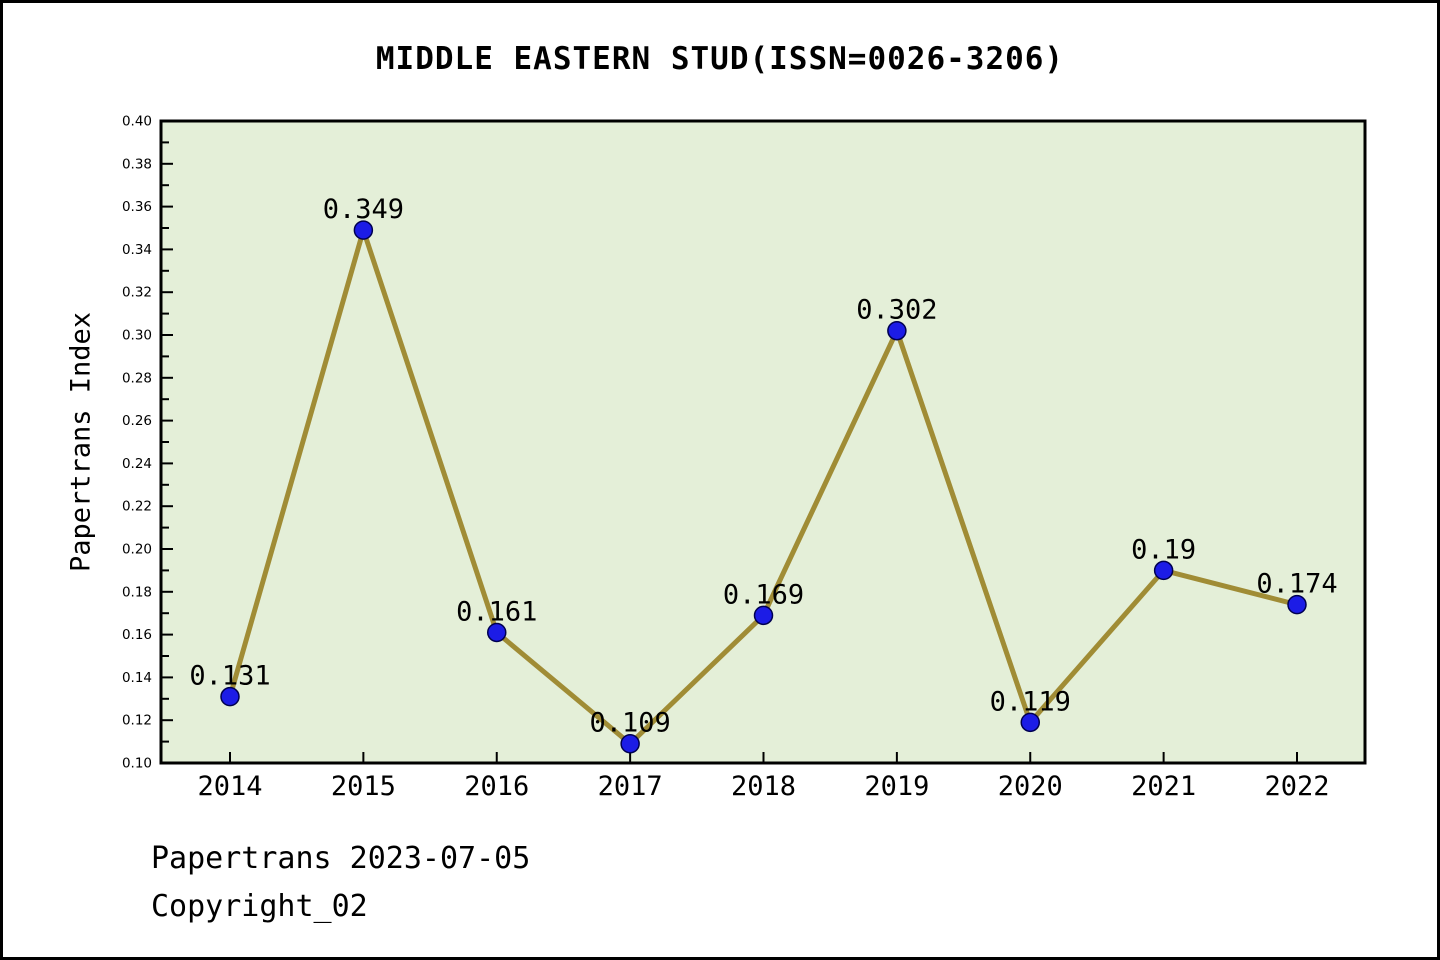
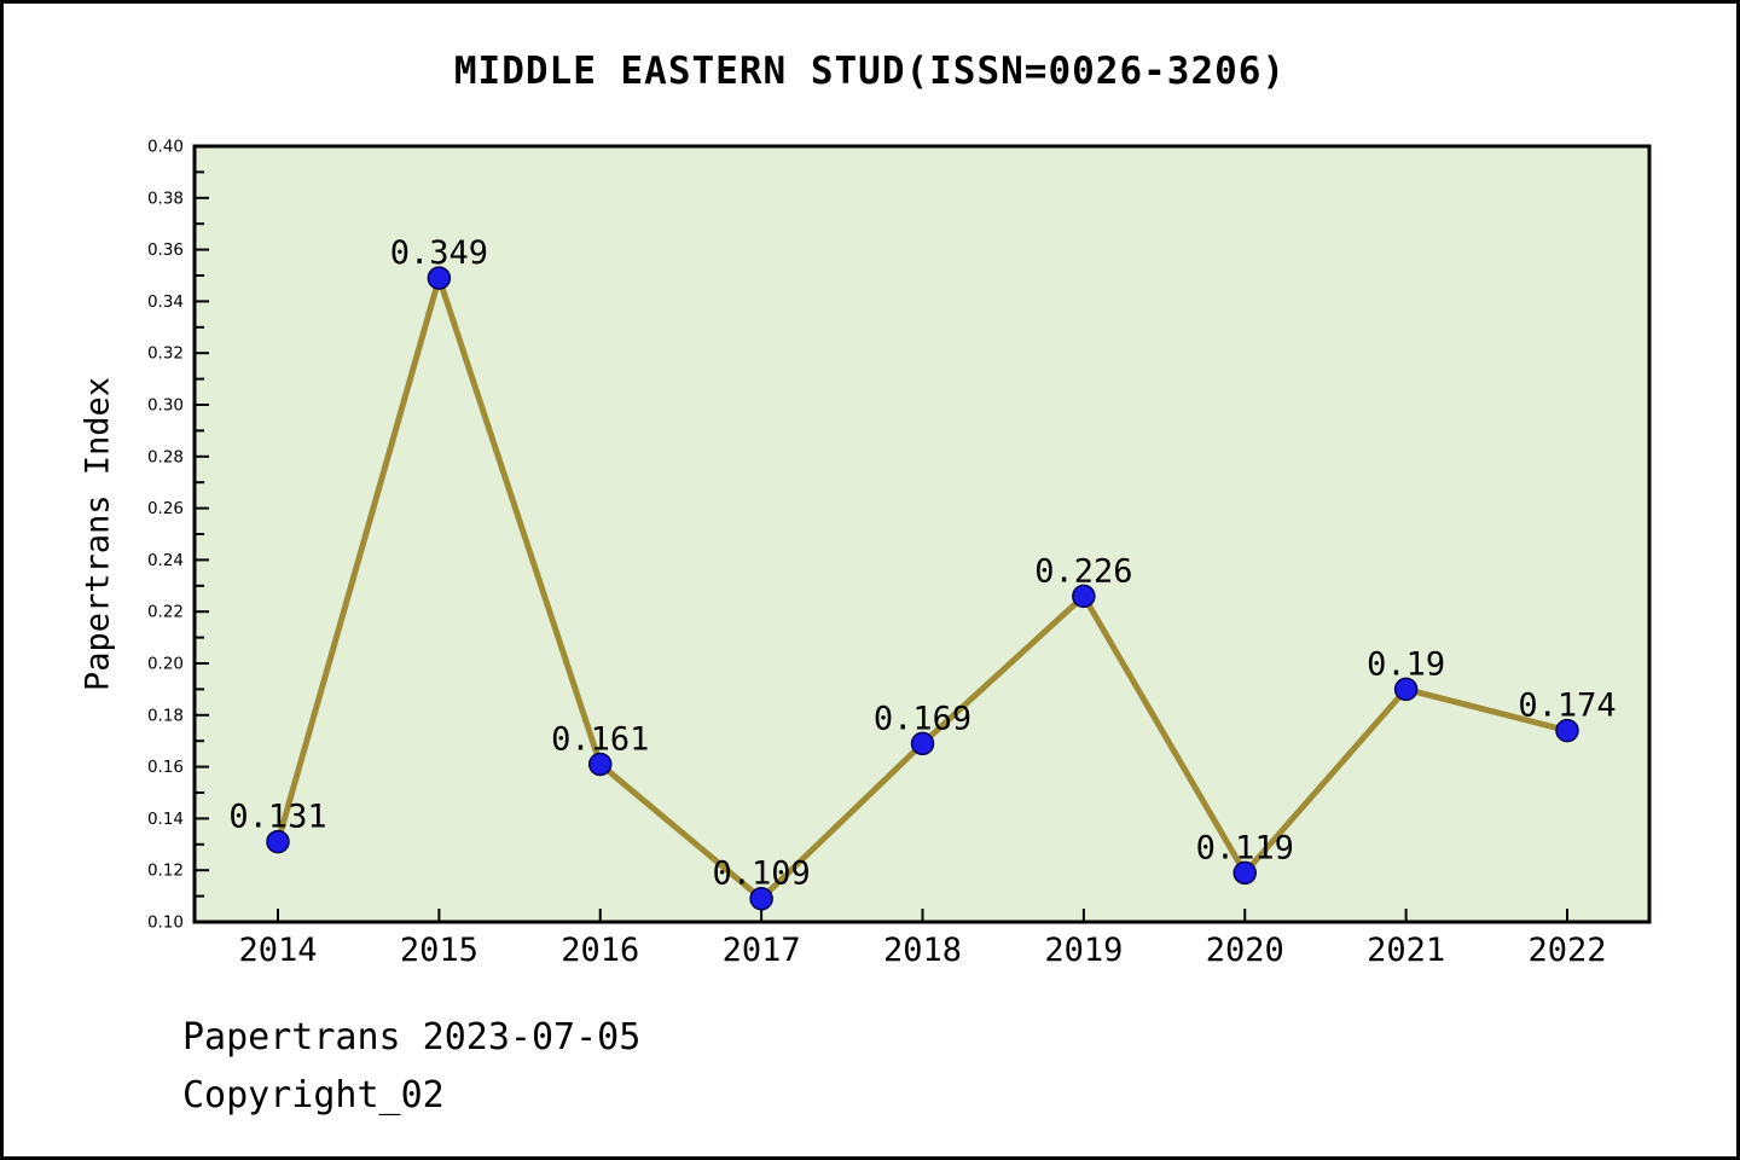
2019: 0.302 -> 0.226
